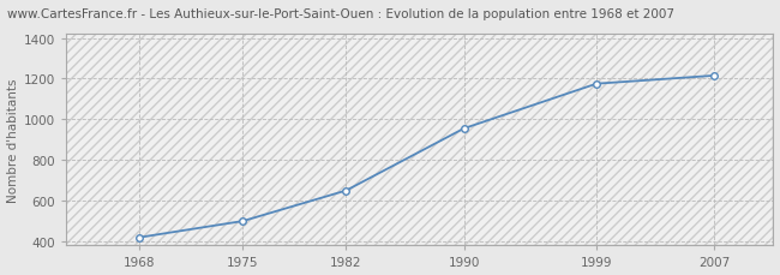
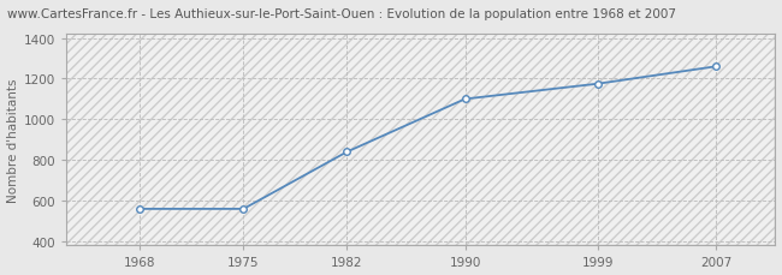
1968: 420 -> 560
1975: 500 -> 560
1982: 650 -> 840
1990: 960 -> 1100
2007: 1220 -> 1260
